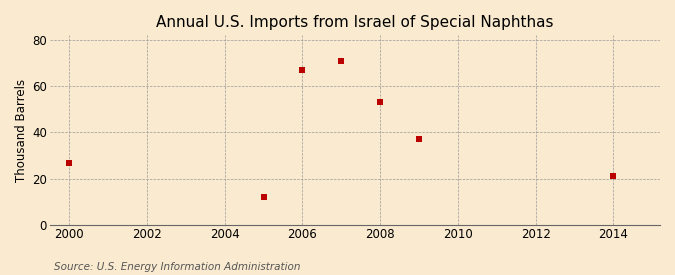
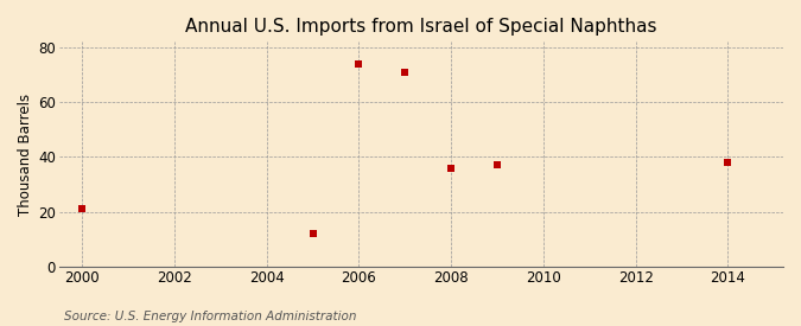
2000: 27 -> 21
2006: 67 -> 74
2008: 53 -> 36
2014: 21 -> 38
